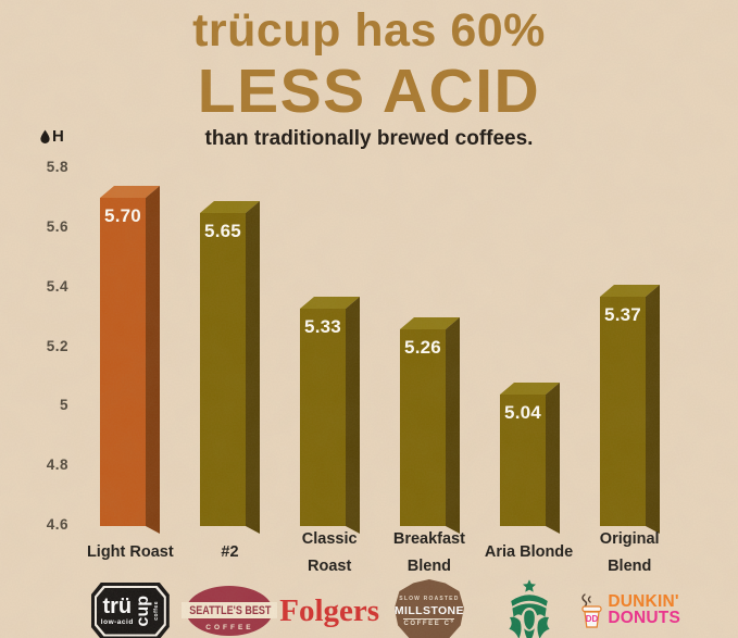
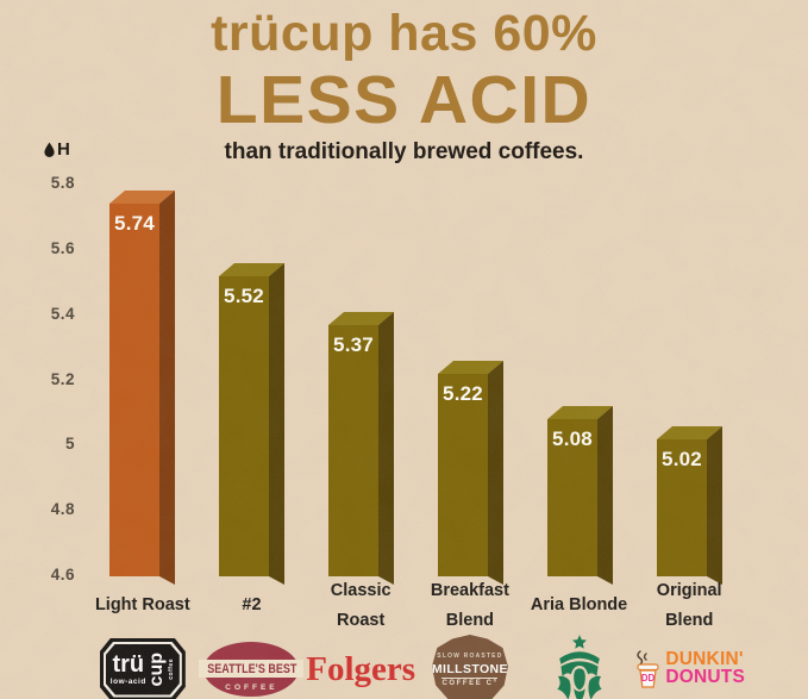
Light Roast: 5.70 -> 5.74
#2: 5.65 -> 5.52
Classic Roast: 5.33 -> 5.37
Breakfast Blend: 5.26 -> 5.22
Aria Blonde: 5.04 -> 5.08
Original Blend: 5.37 -> 5.02
